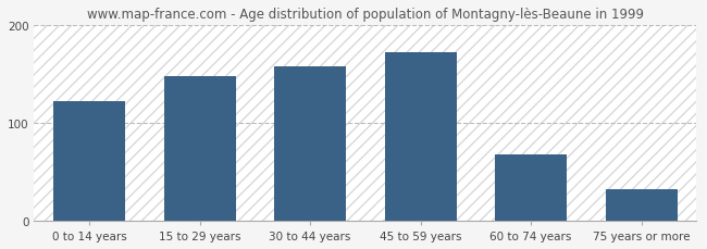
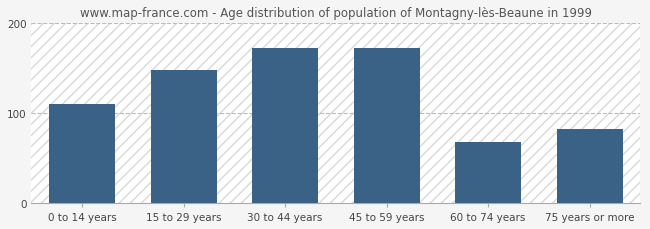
0 to 14 years: 122 -> 110
30 to 44 years: 158 -> 172
75 years or more: 32 -> 82
